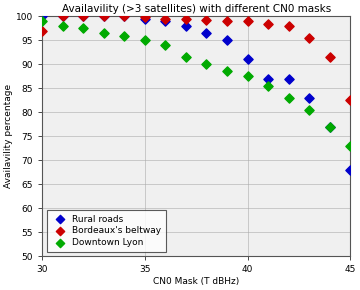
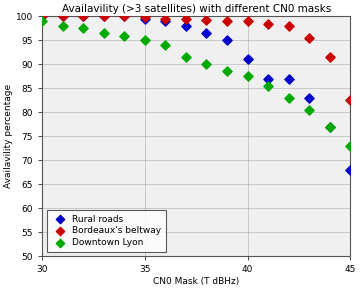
Bordeaux's beltway/30: 97.0 -> 100.0
